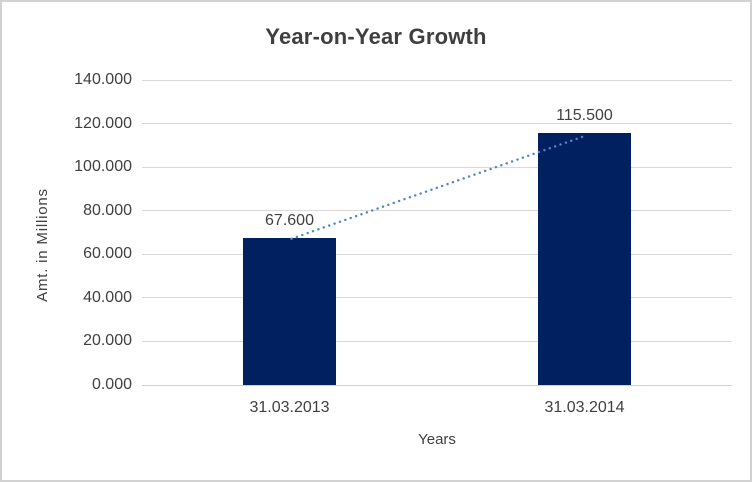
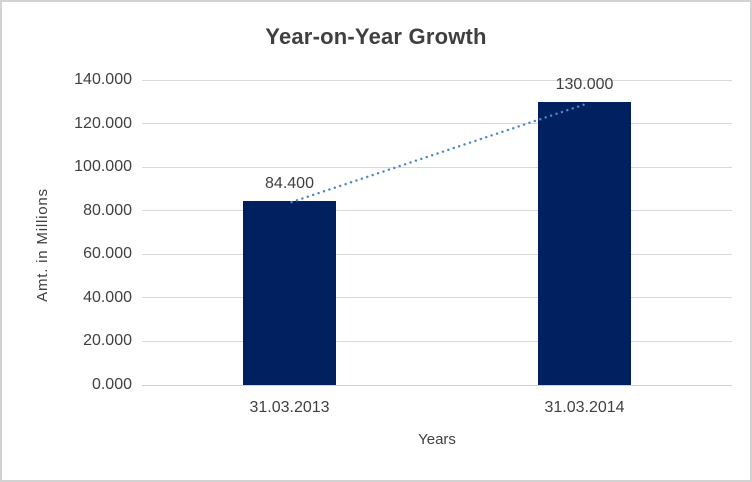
31.03.2013: 67.600 -> 84.400
31.03.2014: 115.500 -> 130.000
